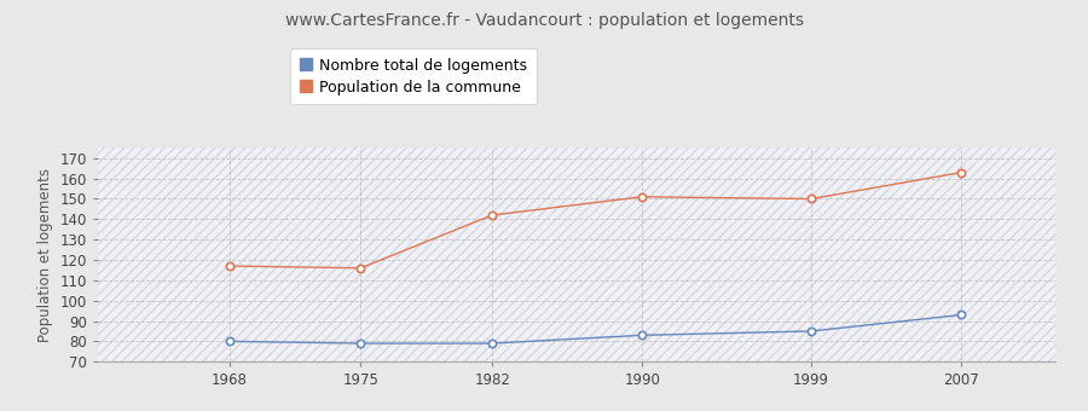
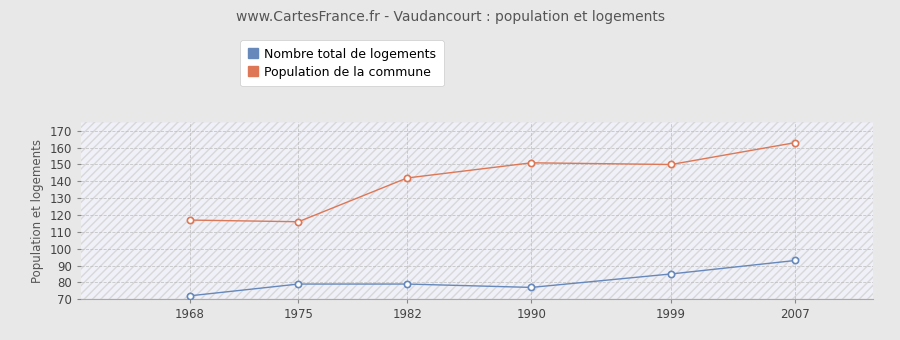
Nombre total de logements/1968: 80 -> 72
Nombre total de logements/1990: 83 -> 77
